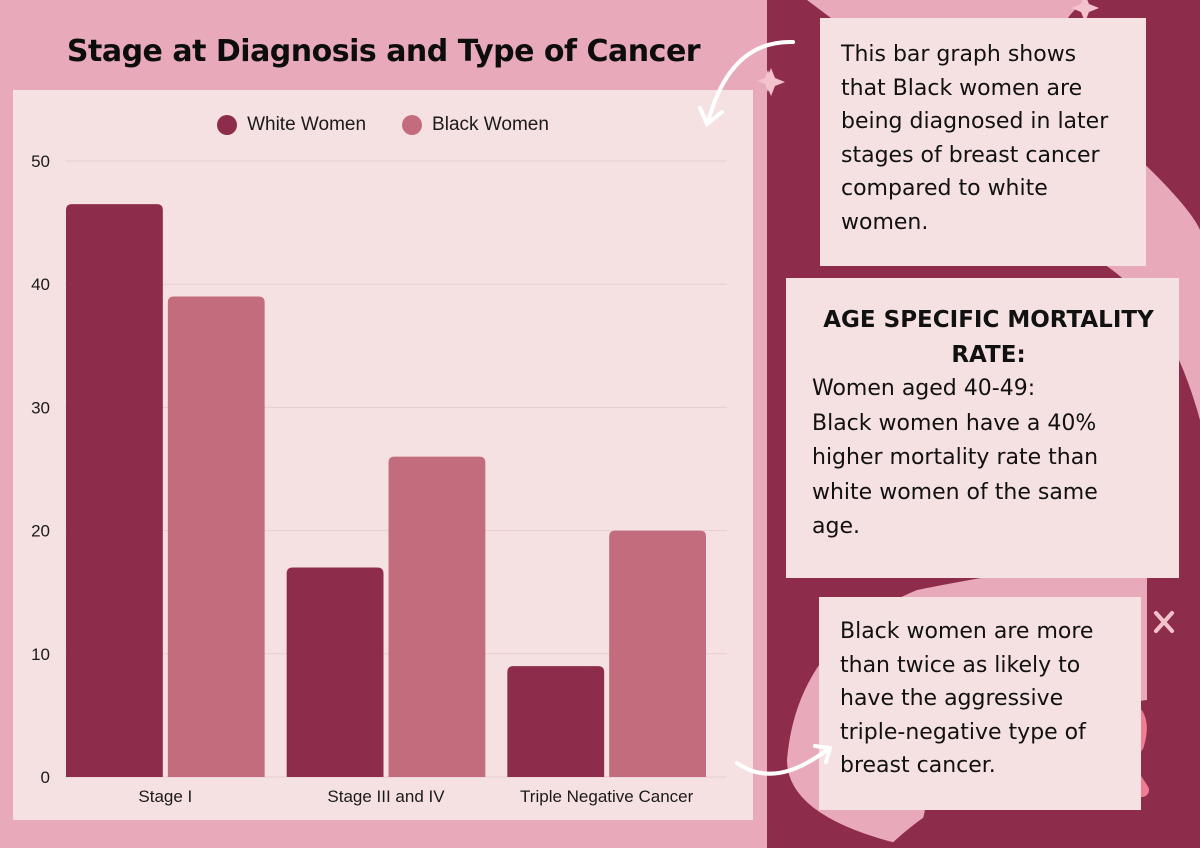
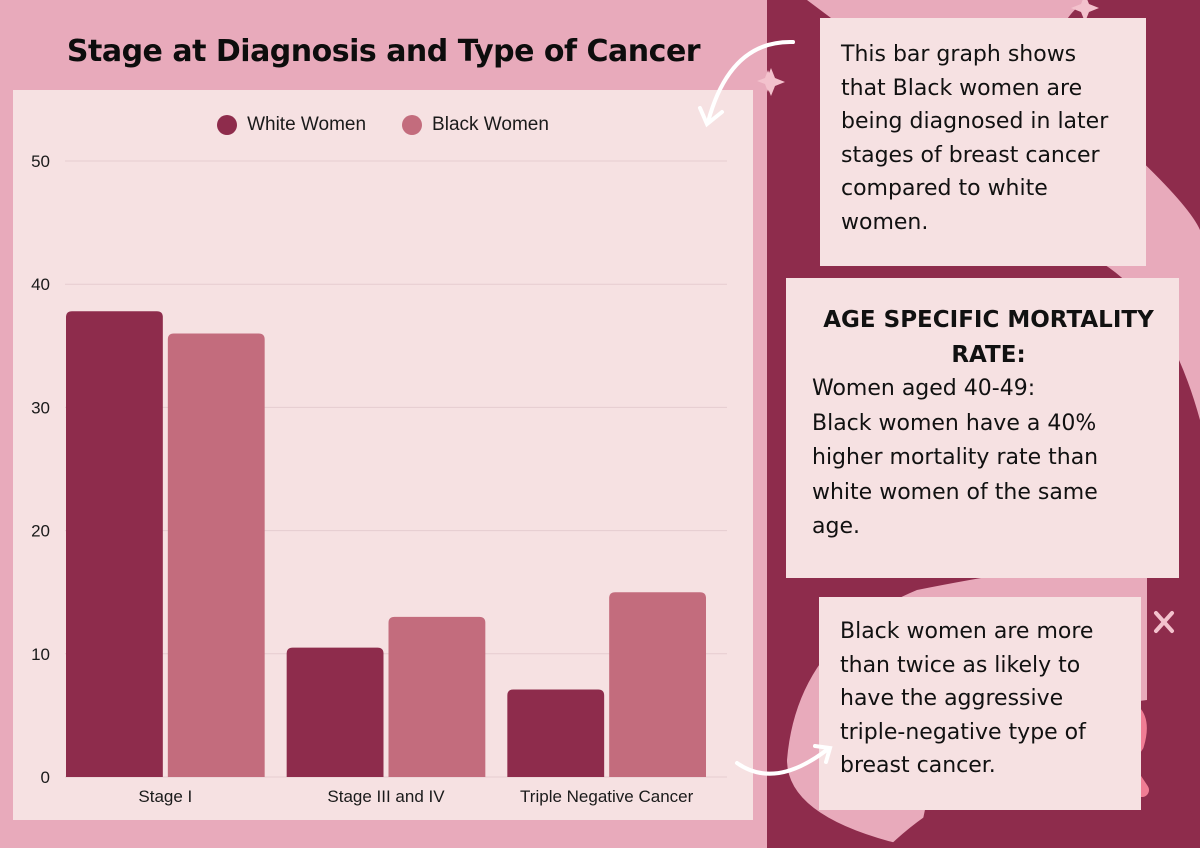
White Women/Stage I: 46.5 -> 37.8
Black Women/Stage I: 39 -> 36
White Women/Stage III and IV: 17.0 -> 10.5
Black Women/Stage III and IV: 26 -> 13
White Women/Triple Negative Cancer: 9.0 -> 7.1
Black Women/Triple Negative Cancer: 20 -> 15
